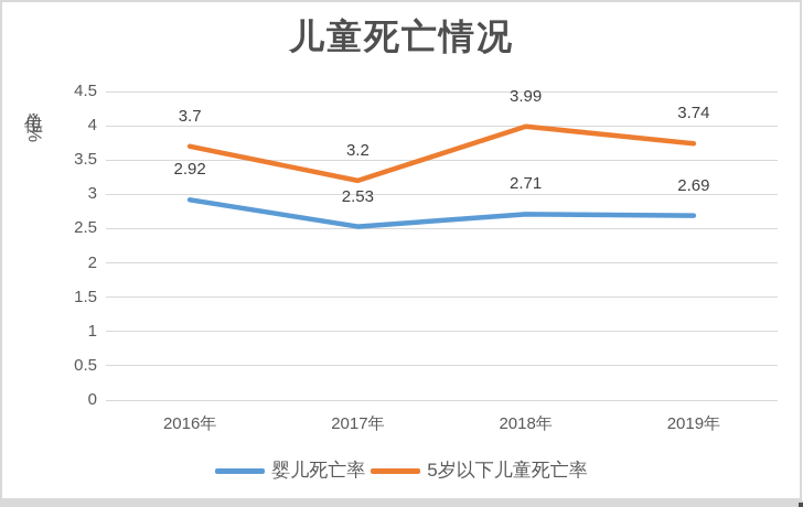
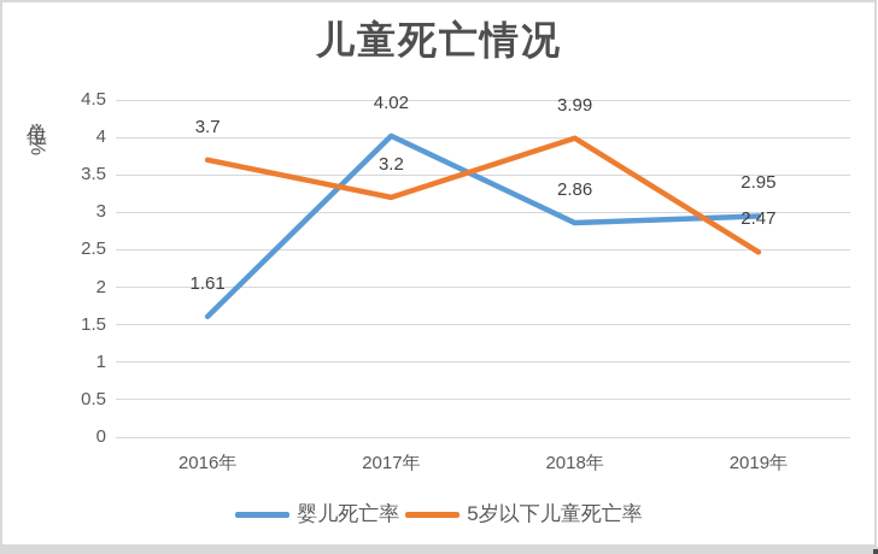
婴儿死亡率/2016年: 2.92 -> 1.61
婴儿死亡率/2017年: 2.53 -> 4.02
婴儿死亡率/2018年: 2.71 -> 2.86
婴儿死亡率/2019年: 2.69 -> 2.95
5岁以下儿童死亡率/2019年: 3.74 -> 2.47
